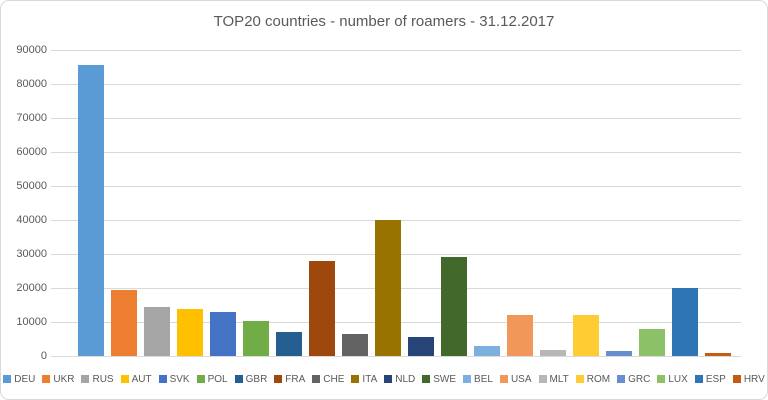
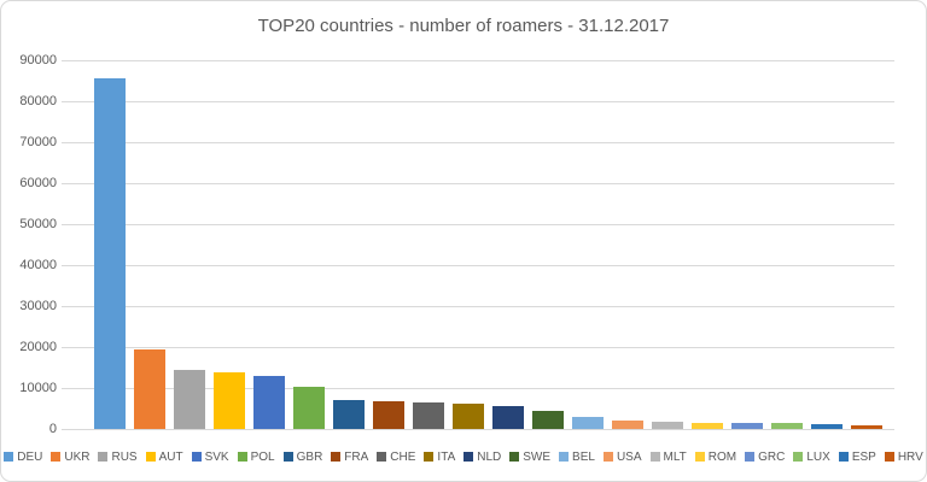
FRA: 28000 -> 7000
ITA: 40000 -> 6000
SWE: 29000 -> 4000
USA: 12000 -> 2000
ROM: 12000 -> 2000
LUX: 8000 -> 1000
ESP: 20000 -> 1000
